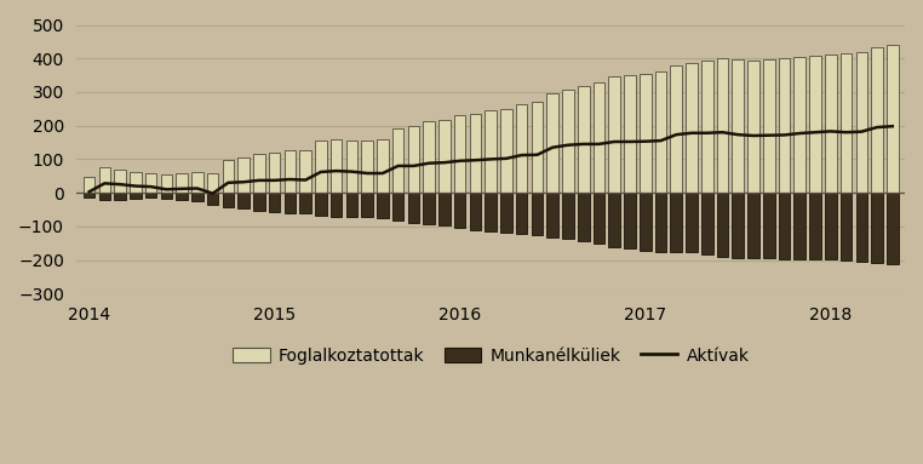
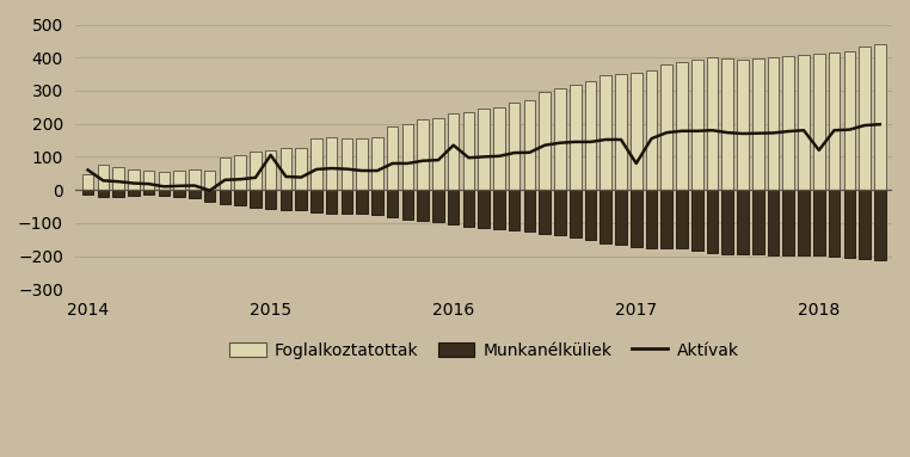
Aktívak/2014: 3 -> 60
Aktívak/2015: 37 -> 105
Aktívak/2016: 95 -> 135
Aktívak/2017: 153 -> 80
Aktívak/2018: 183 -> 120
